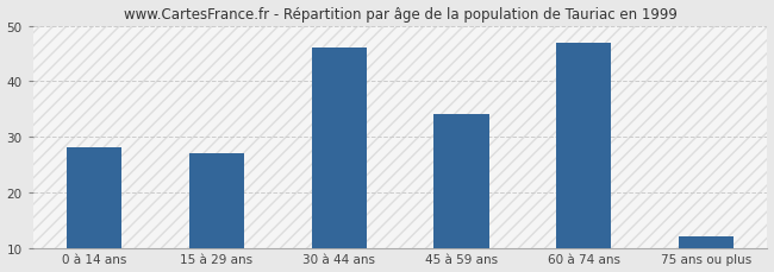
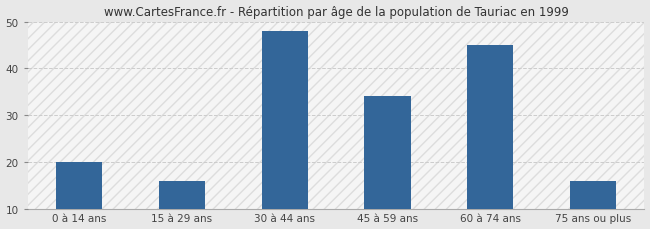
0 à 14 ans: 28 -> 20
15 à 29 ans: 27 -> 16
30 à 44 ans: 46 -> 48
60 à 74 ans: 47 -> 45
75 ans ou plus: 12 -> 16
